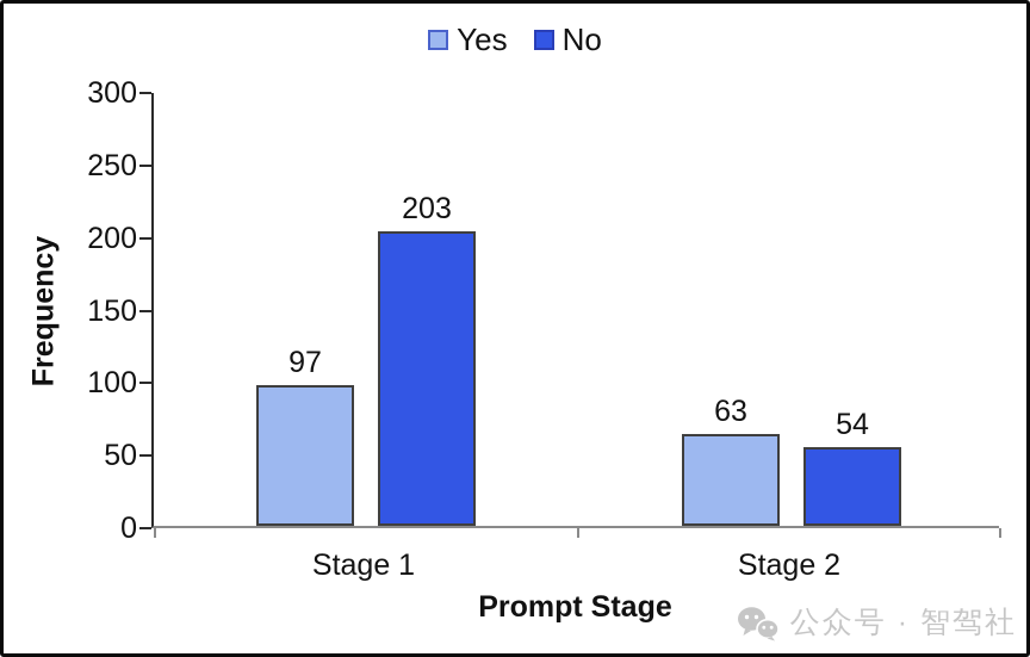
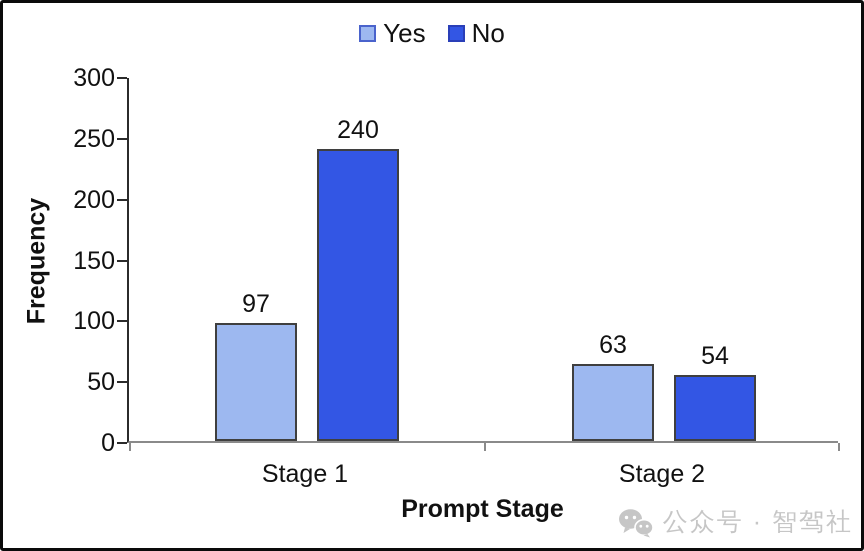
No/Stage 1: 203 -> 240
